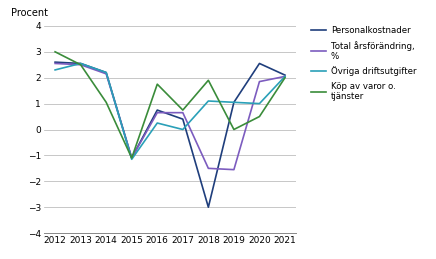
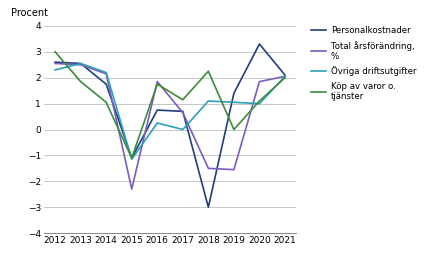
Köp av varor o. tjänster/2013: 2.50 -> 1.85
Personalkostnader/2014: 2.20 -> 1.75
Total årsförändring, %/2015: -1.10 -> -2.30
Total årsförändring, %/2016: 0.65 -> 1.85
Personalkostnader/2017: 0.40 -> 0.70
Köp av varor o. tjänster/2017: 0.75 -> 1.15
Köp av varor o. tjänster/2018: 1.90 -> 2.25
Personalkostnader/2019: 1.05 -> 1.40
Personalkostnader/2020: 2.55 -> 3.30
Köp av varor o. tjänster/2020: 0.50 -> 1.10
